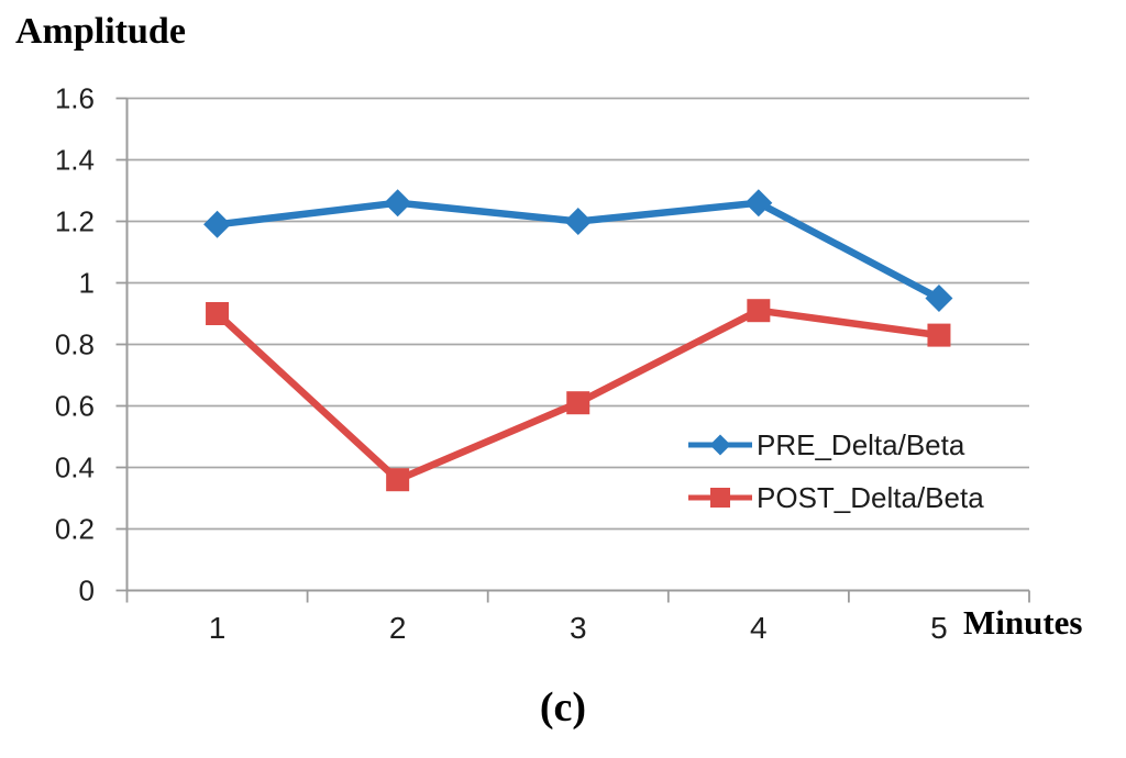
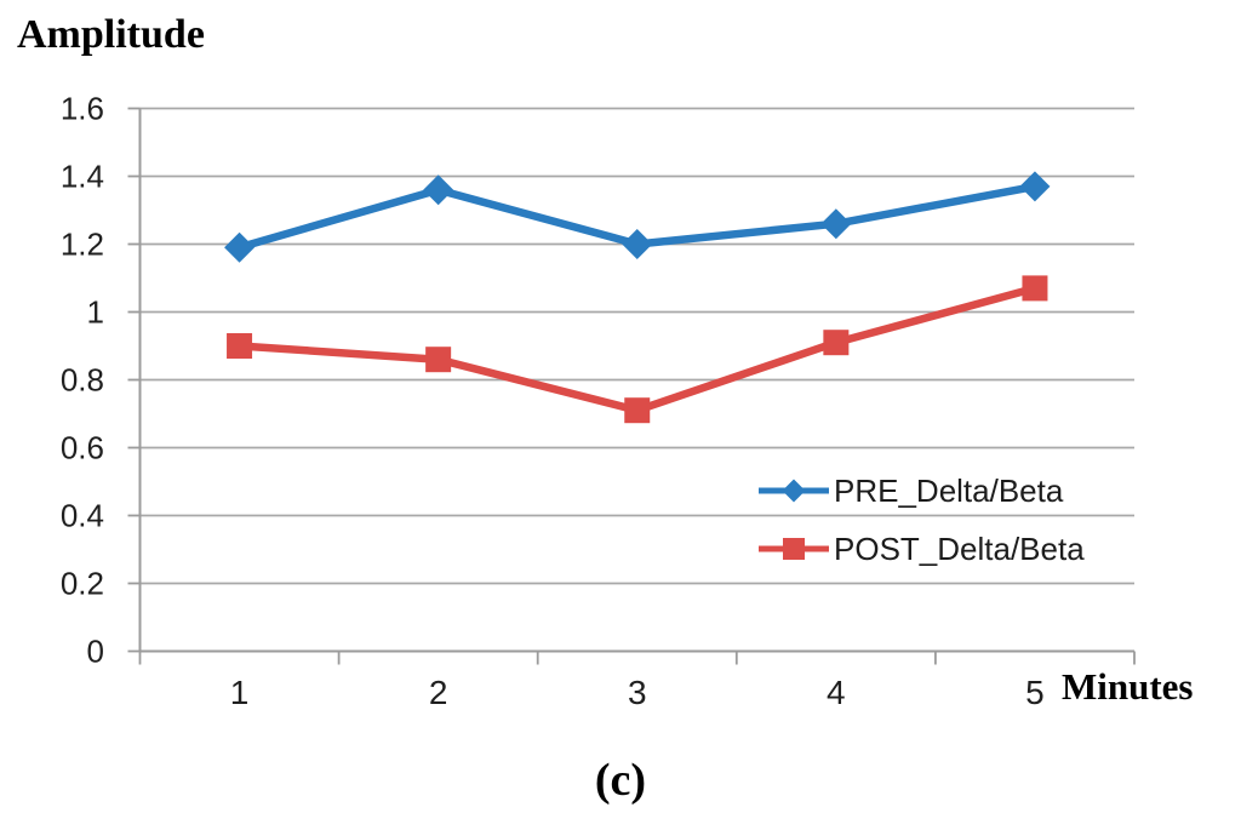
PRE_Delta/Beta/2: 1.26 -> 1.36
POST_Delta/Beta/2: 0.36 -> 0.86
POST_Delta/Beta/3: 0.61 -> 0.71
PRE_Delta/Beta/5: 0.95 -> 1.37
POST_Delta/Beta/5: 0.83 -> 1.07
